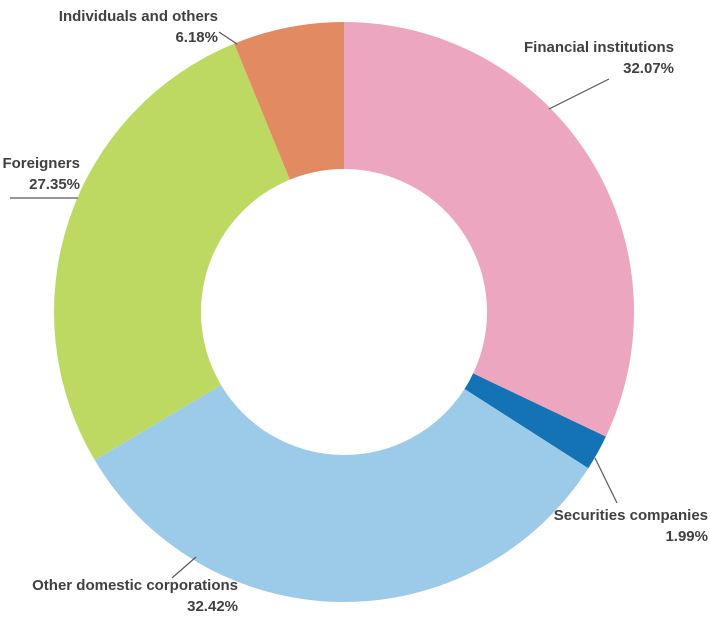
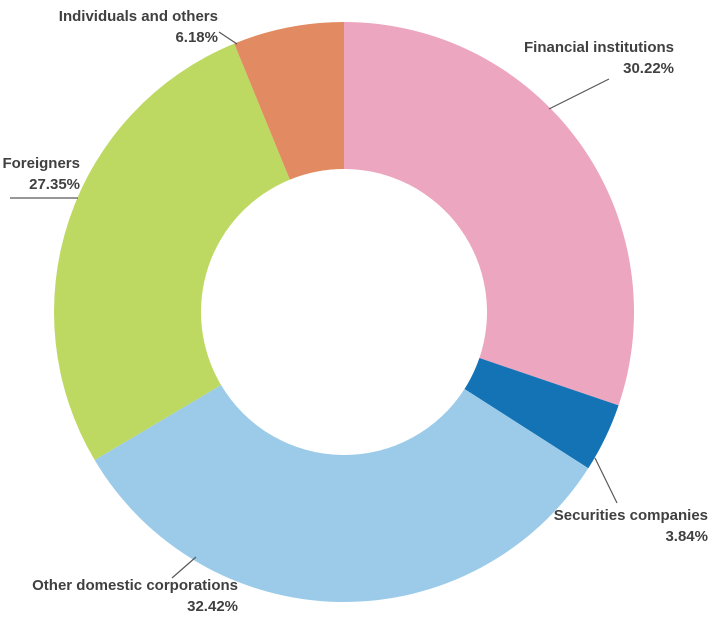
Financial institutions: 32.07% -> 30.22%
Securities companies: 1.99% -> 3.84%
